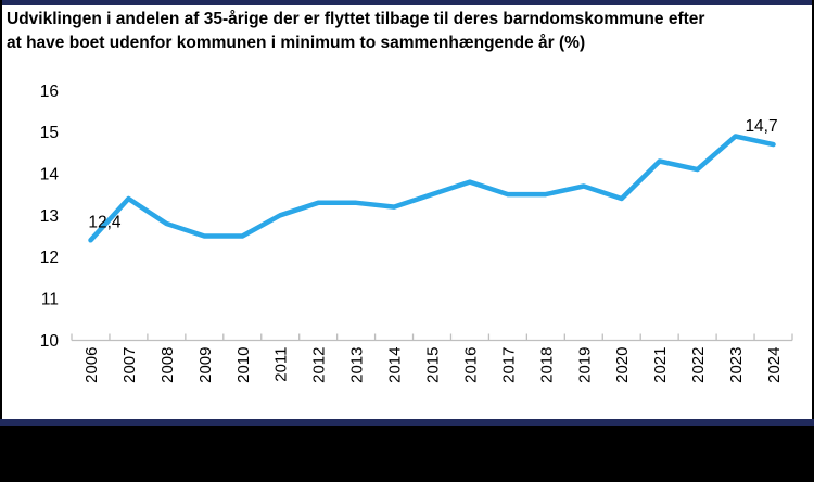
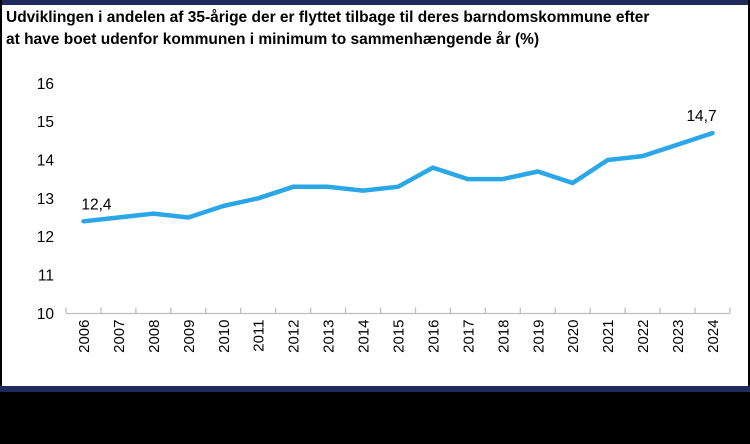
2007: 13.4 -> 12.5
2008: 12.8 -> 12.6
2010: 12.5 -> 12.8
2015: 13.5 -> 13.3
2021: 14.3 -> 14.0
2023: 14.9 -> 14.4
